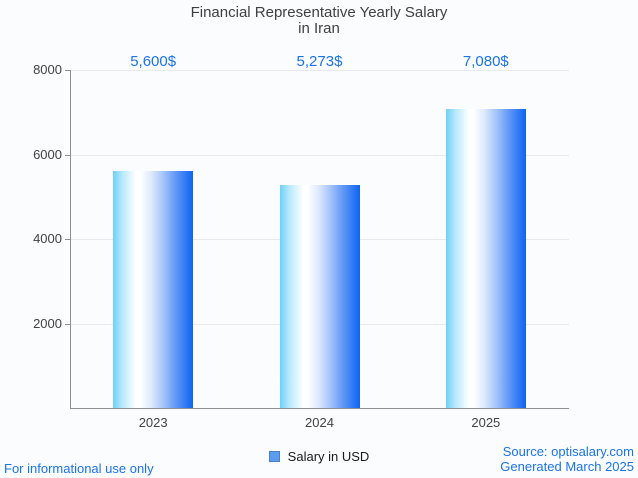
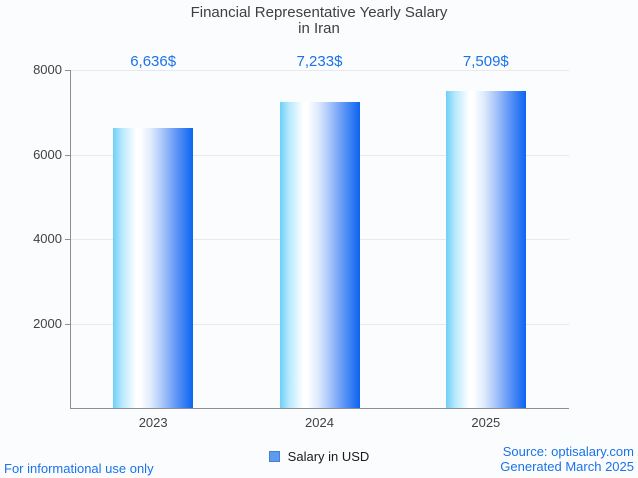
2023: 5,600 -> 6,636
2024: 5,273 -> 7,233
2025: 7,080 -> 7,509
